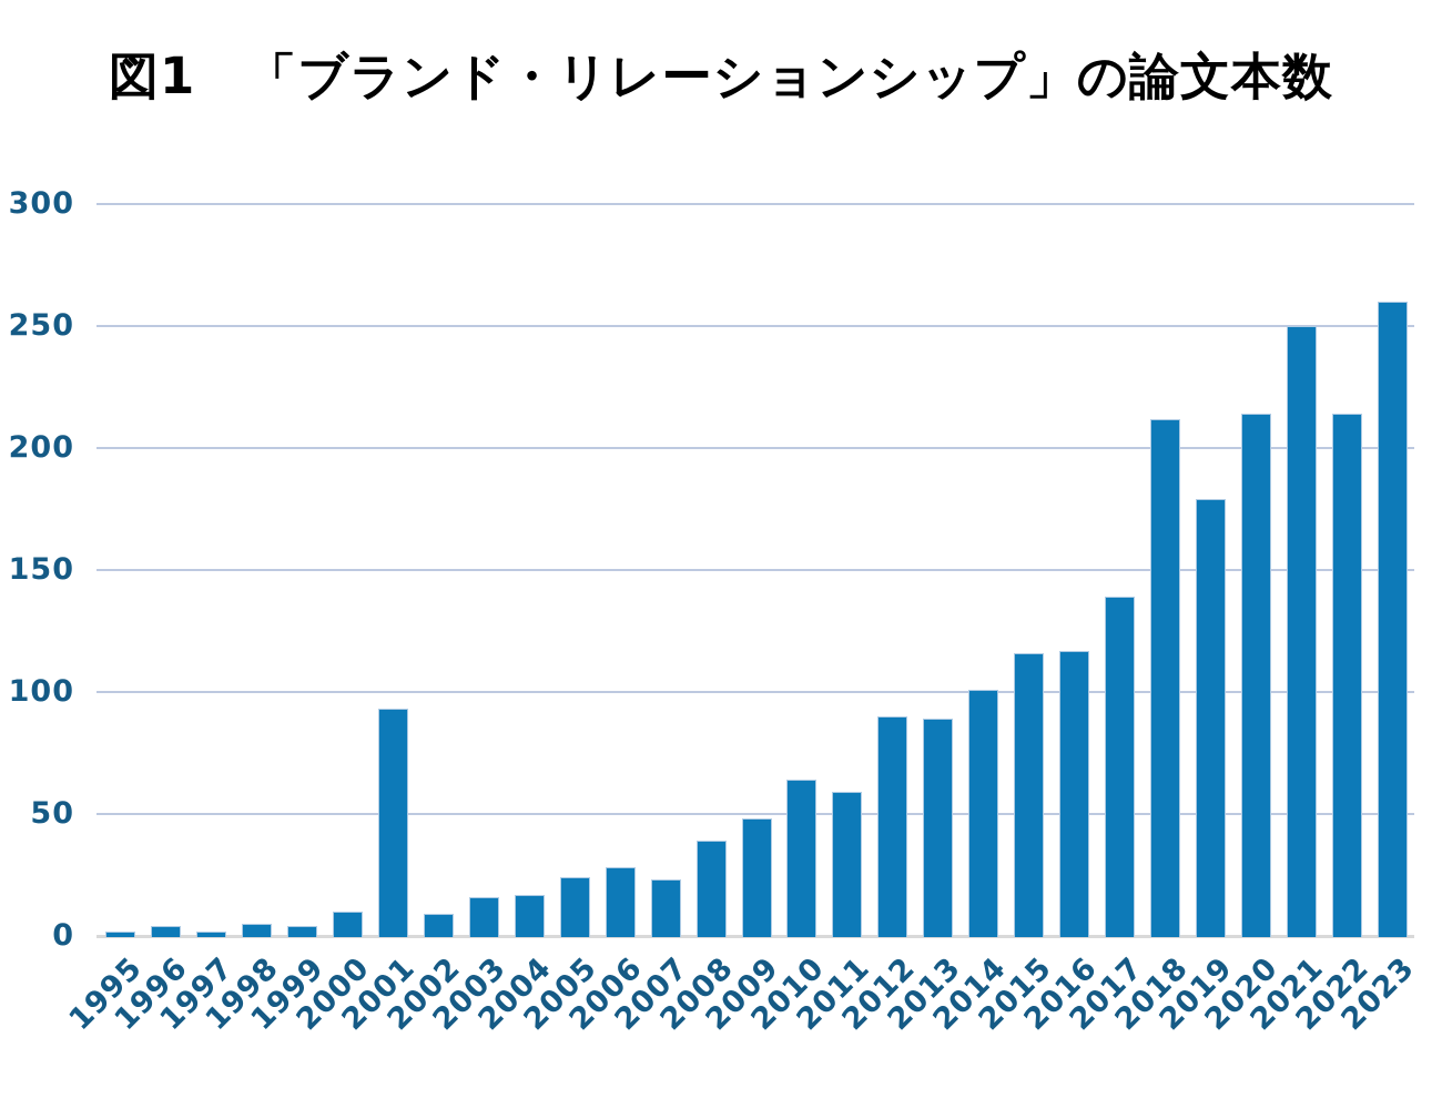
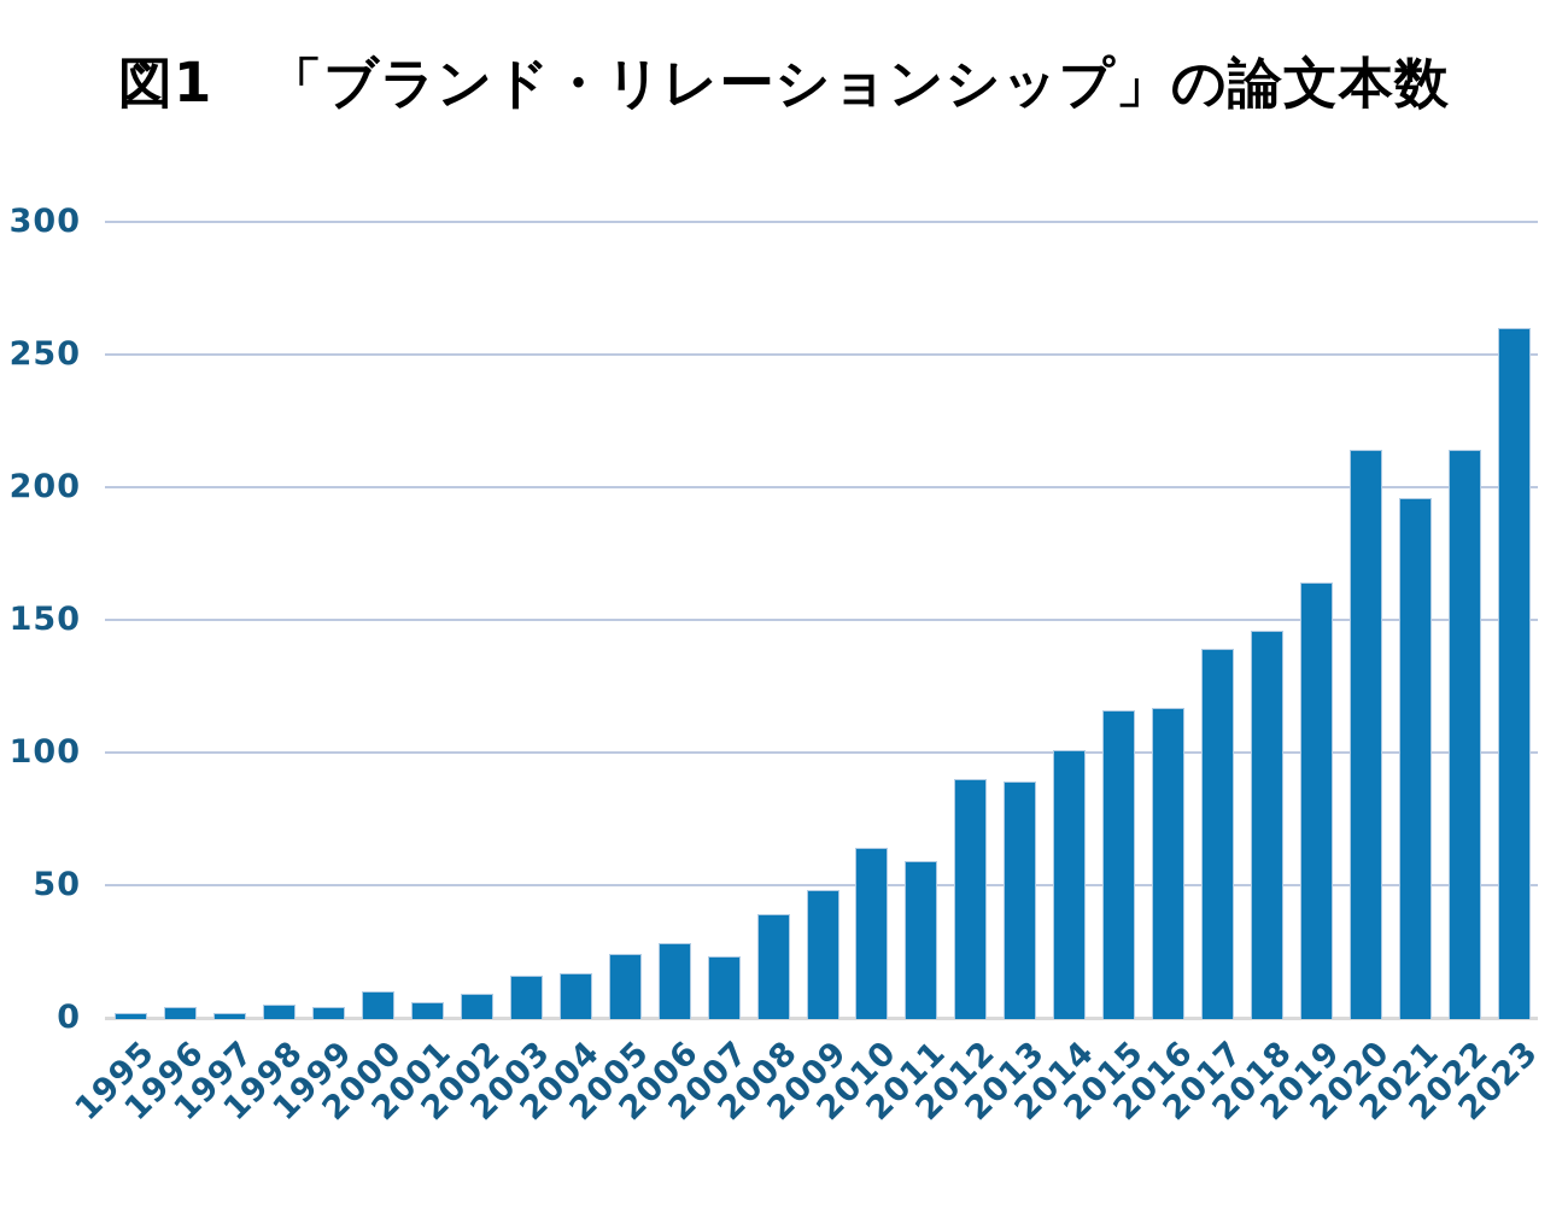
2001: 93 -> 6
2018: 212 -> 146
2019: 179 -> 164
2021: 250 -> 196
